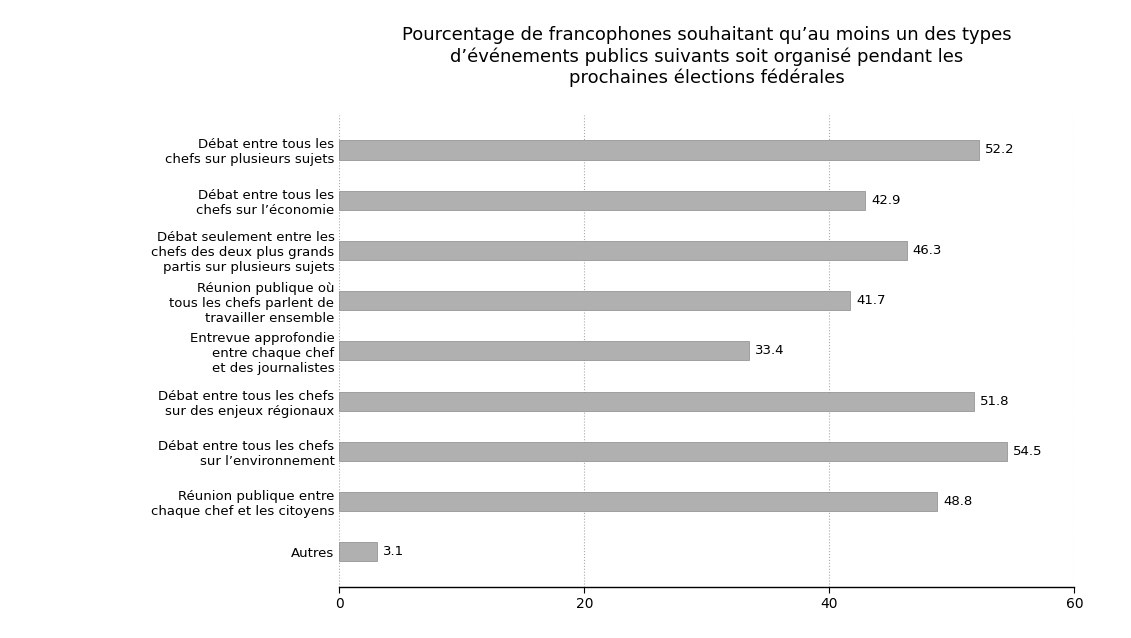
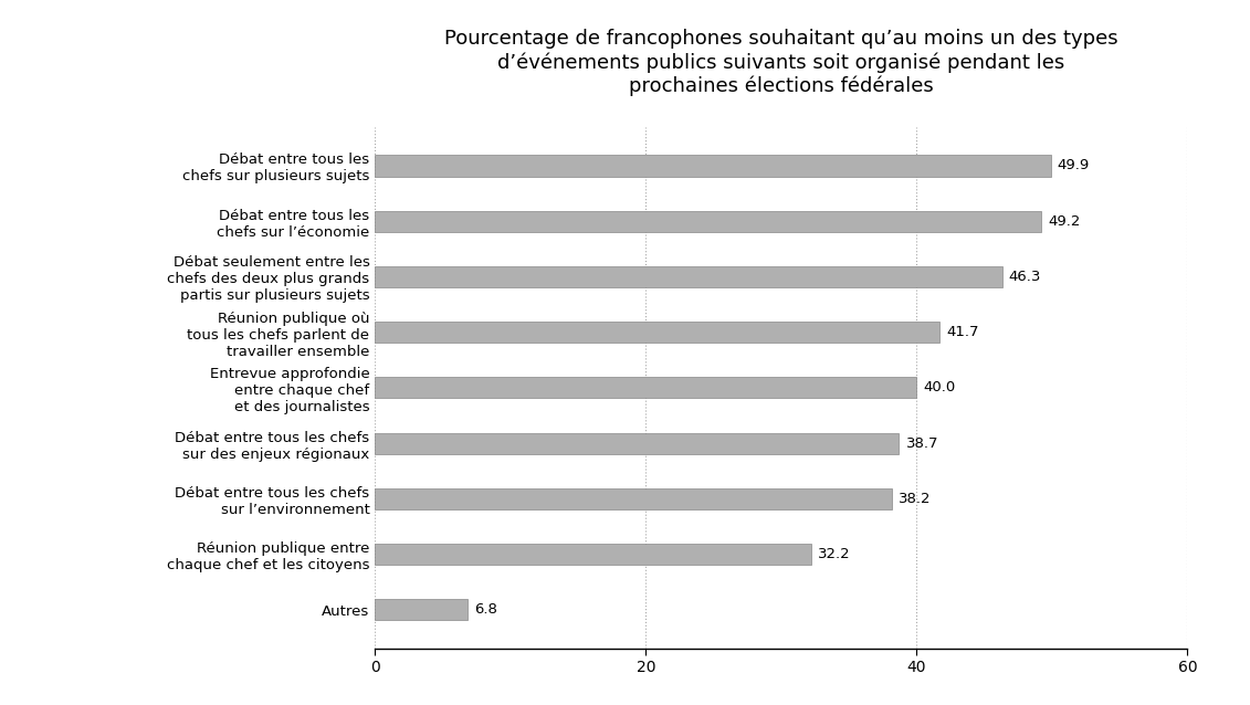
Débat entre tous les chefs sur plusieurs sujets: 52.2 -> 49.9
Débat entre tous les chefs sur l’économie: 42.9 -> 49.2
Entrevue approfondie entre chaque chef et des journalistes: 33.4 -> 40.0
Débat entre tous les chefs sur des enjeux régionaux: 51.8 -> 38.7
Débat entre tous les chefs sur l’environnement: 54.5 -> 38.2
Réunion publique entre chaque chef et les citoyens: 48.8 -> 32.2
Autres: 3.1 -> 6.8
